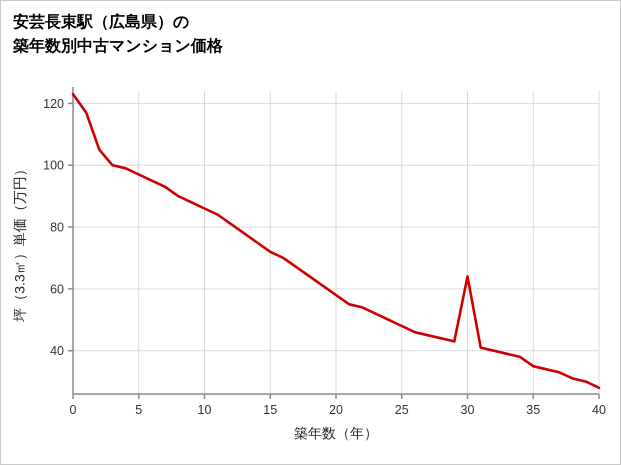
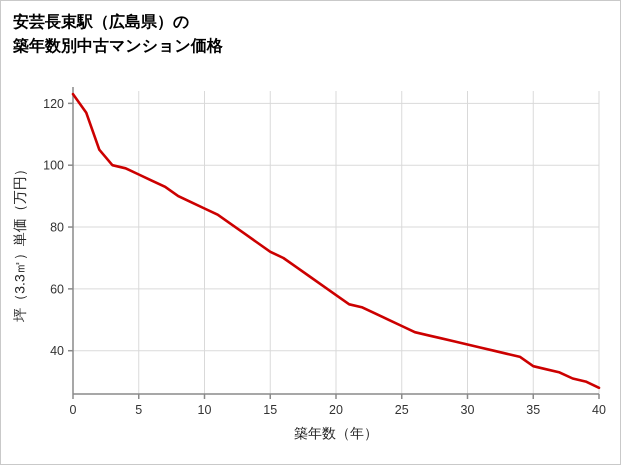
30: 64 -> 42
